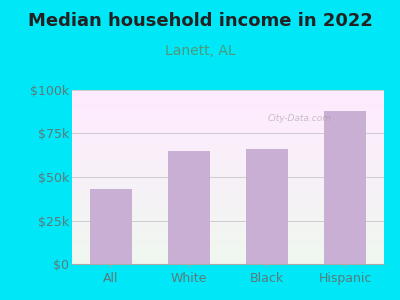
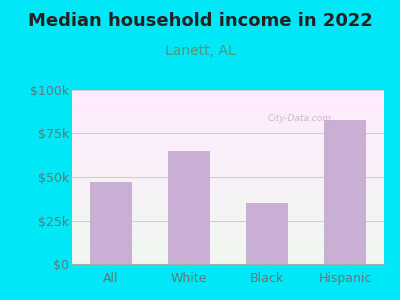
All: $43k -> $47k
Black: $66k -> $35k
Hispanic: $88k -> $83k
